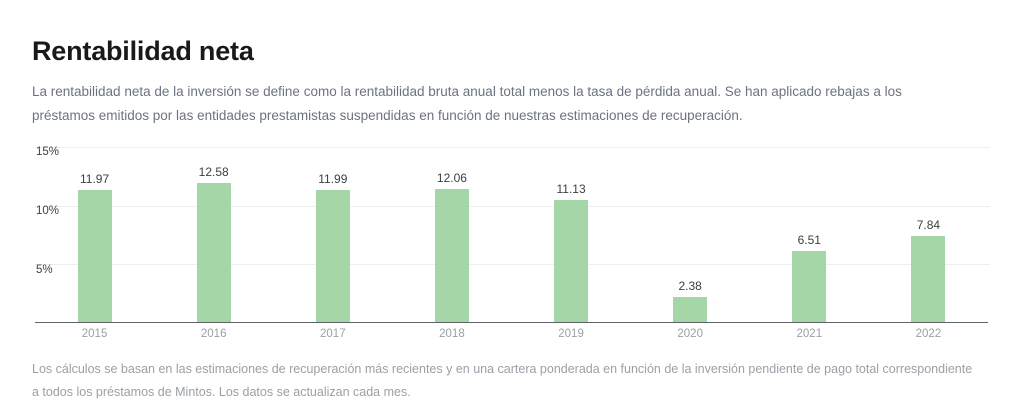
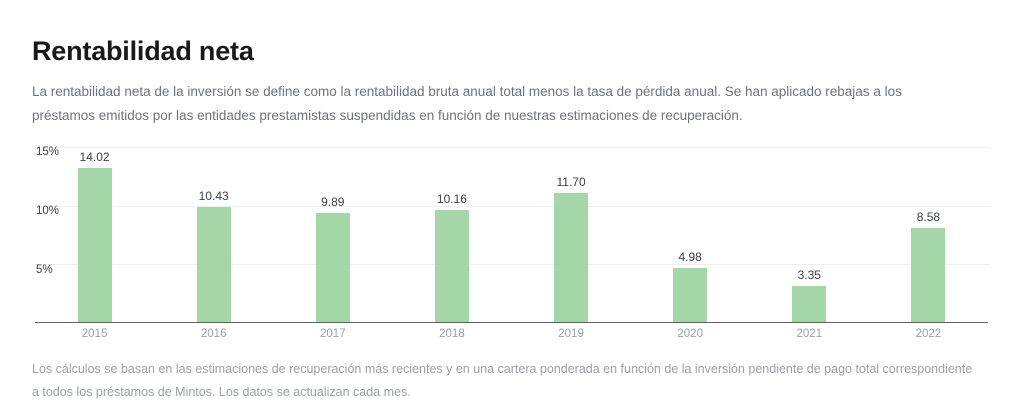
2015: 11.97 -> 14.02
2016: 12.58 -> 10.43
2017: 11.99 -> 9.89
2018: 12.06 -> 10.16
2019: 11.13 -> 11.70
2020: 2.38 -> 4.98
2021: 6.51 -> 3.35
2022: 7.84 -> 8.58
